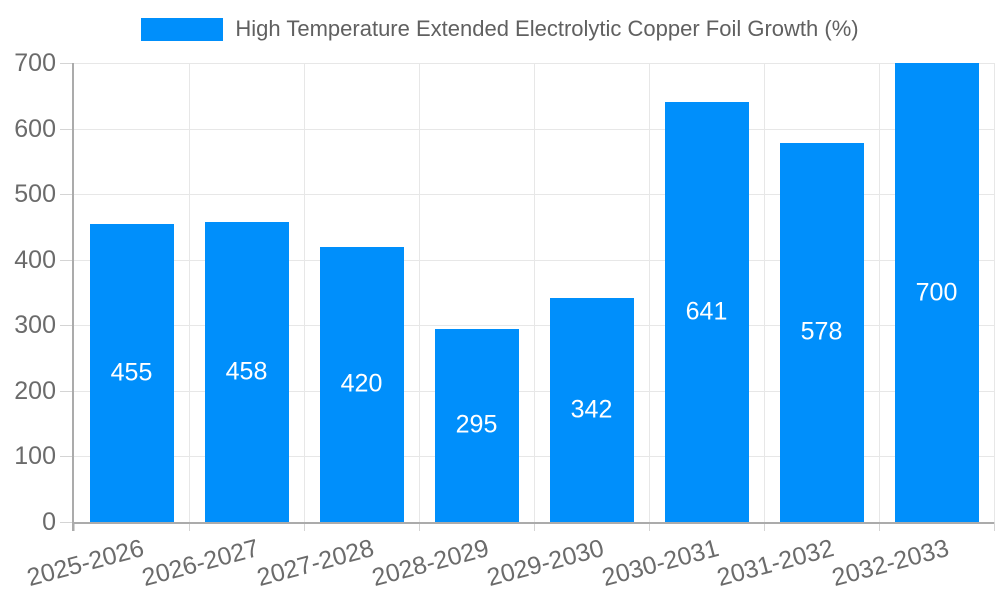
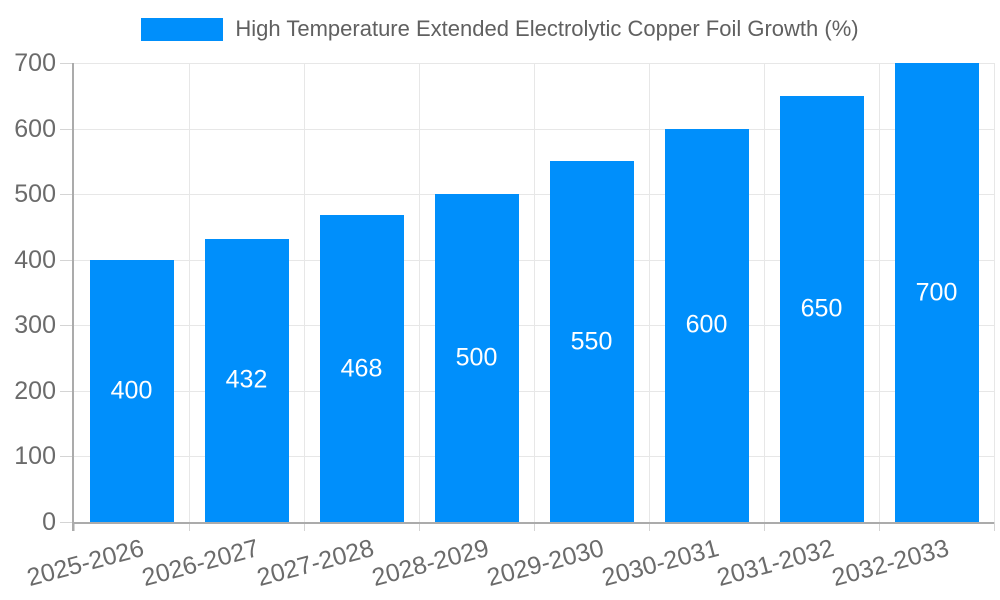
2025-2026: 455 -> 400
2026-2027: 458 -> 432
2027-2028: 420 -> 468
2028-2029: 295 -> 500
2029-2030: 342 -> 550
2030-2031: 641 -> 600
2031-2032: 578 -> 650
